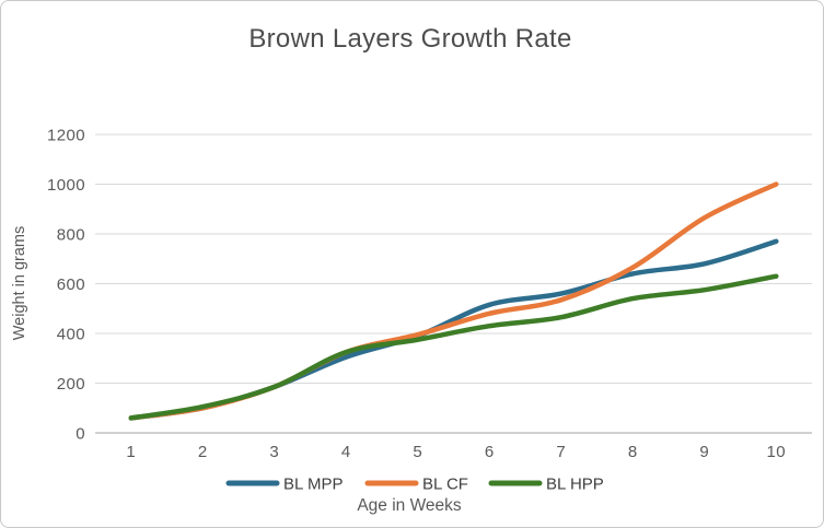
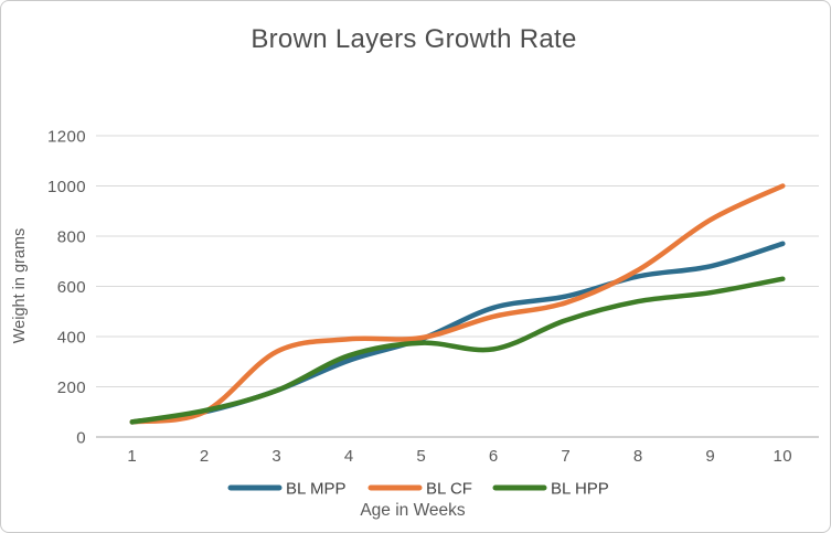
BL CF/3: 180 -> 340
BL CF/4: 320 -> 390
BL HPP/6: 430 -> 350
